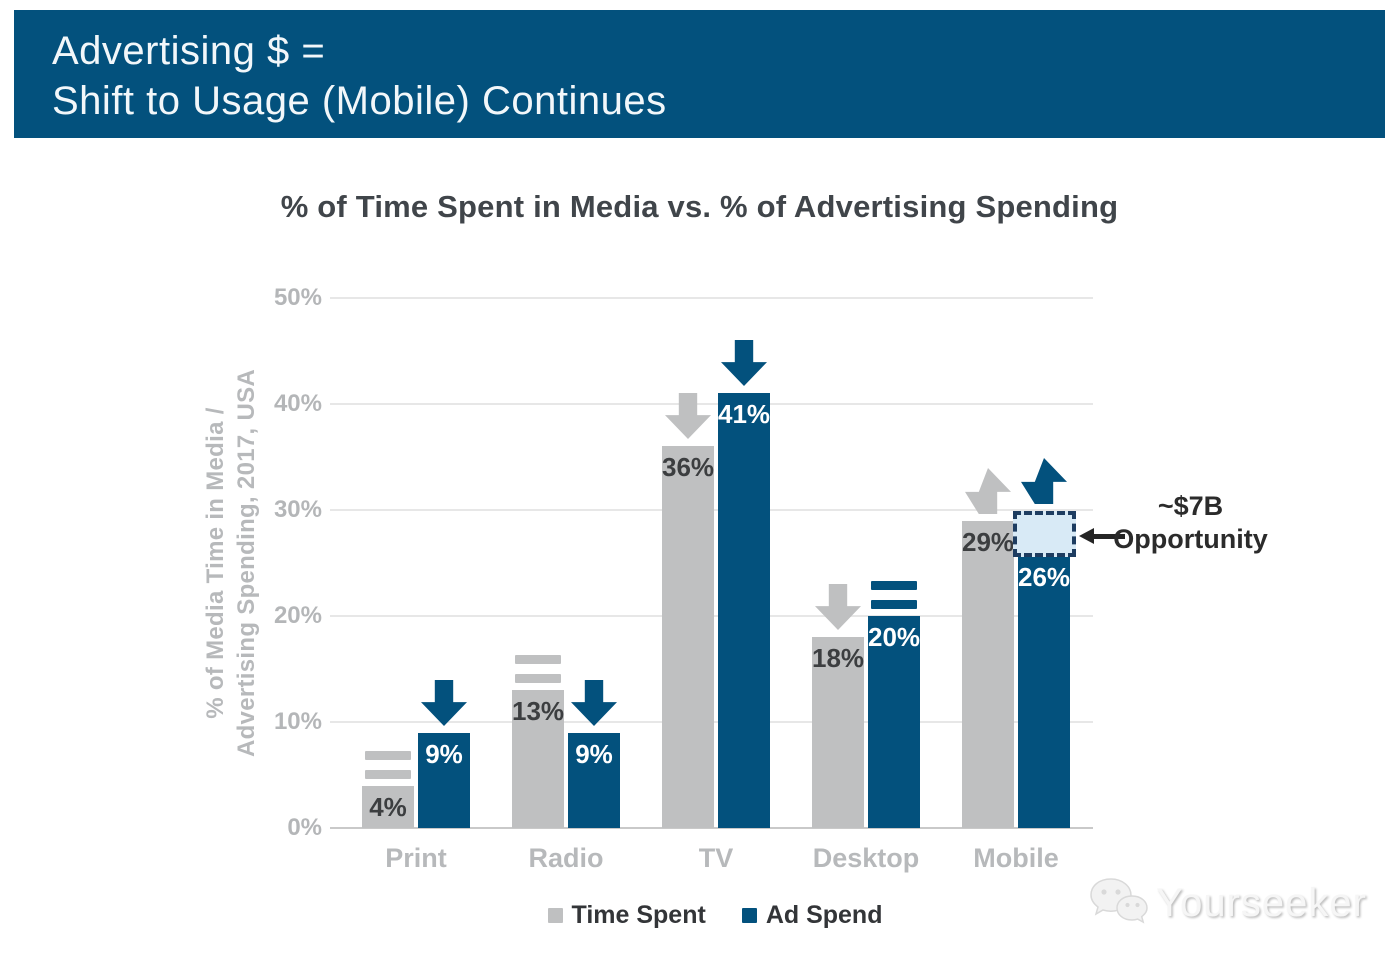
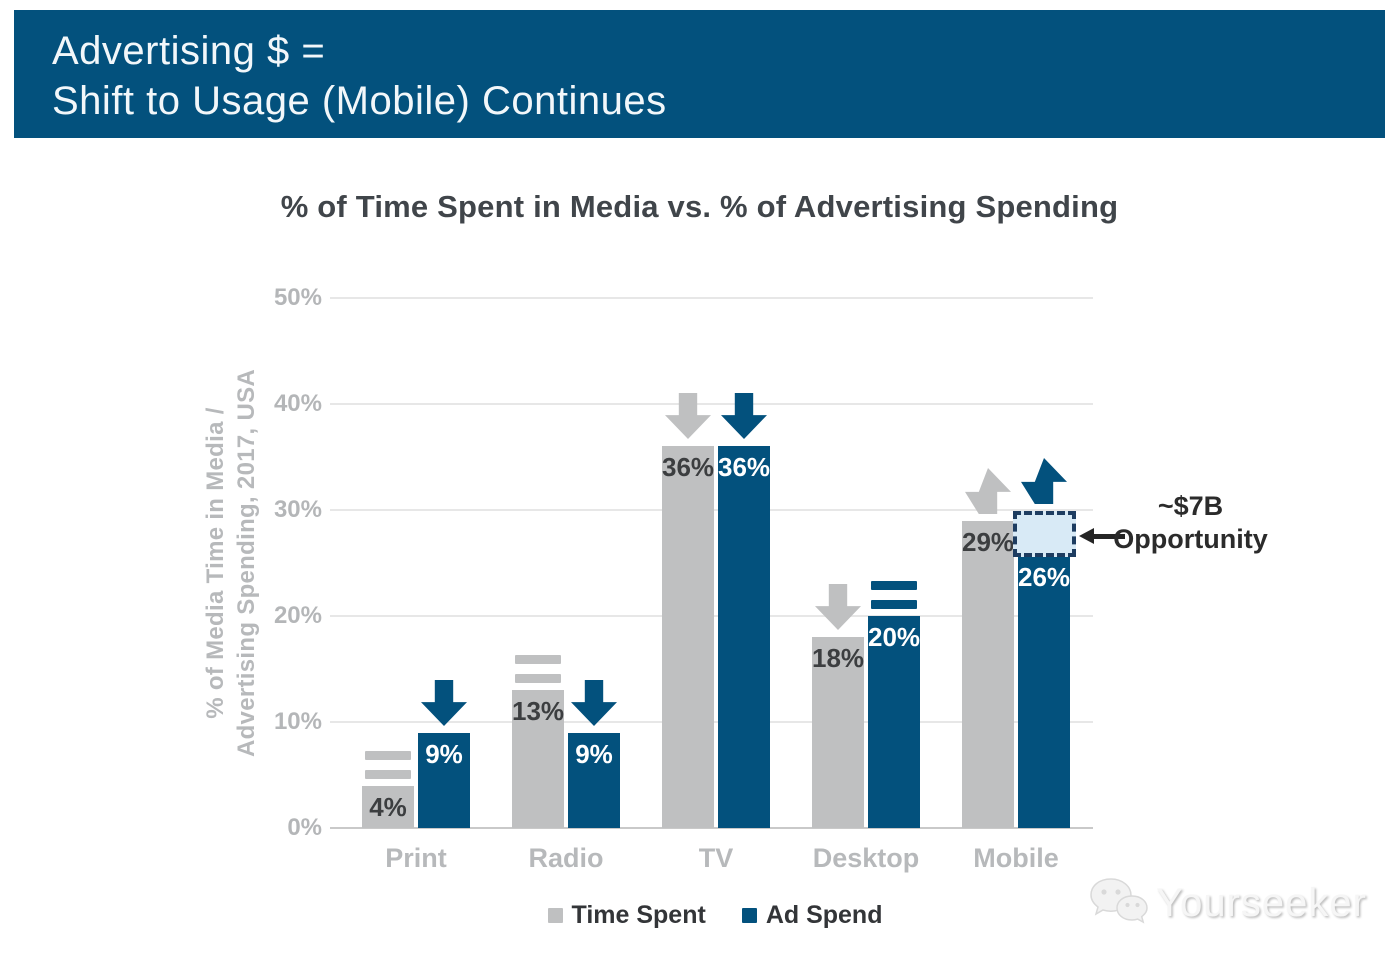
Ad Spend/TV: 41% -> 36%
